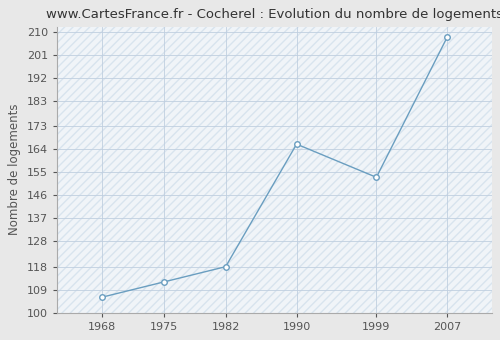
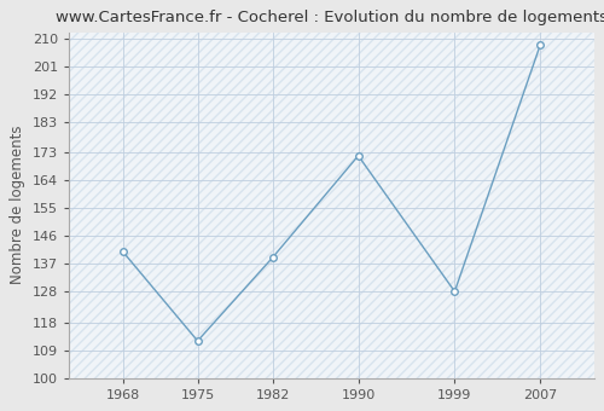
1968: 106 -> 141
1982: 118 -> 139
1990: 166 -> 172
1999: 153 -> 128
